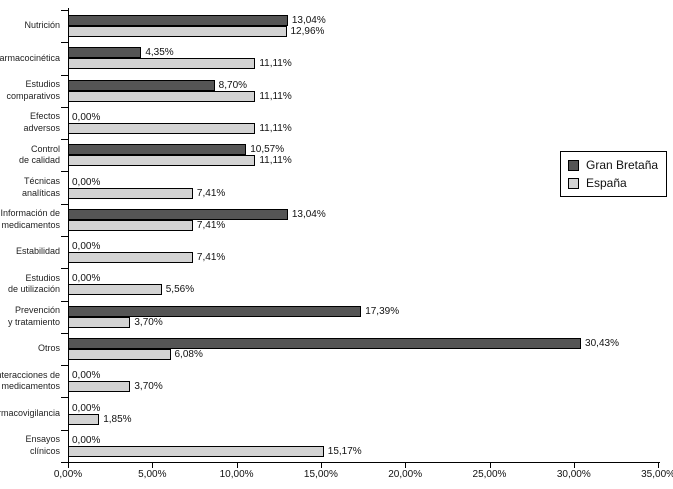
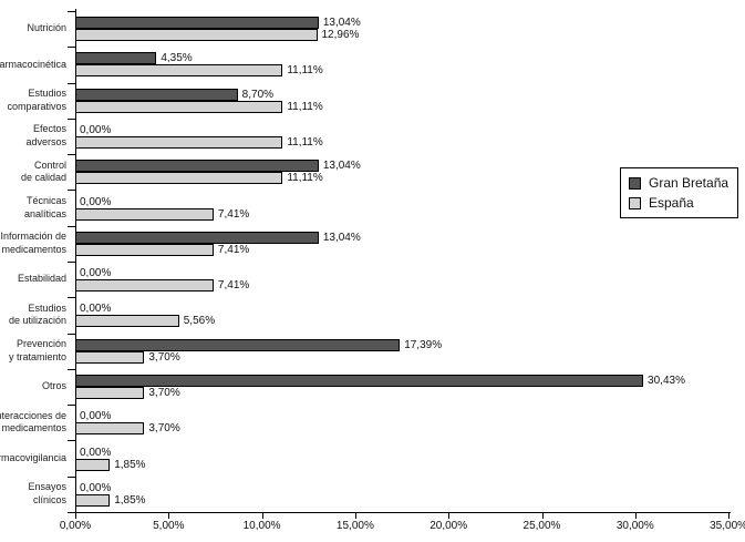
Gran Bretaña/Control de calidad: 10,57% -> 13,04%
España/Otros: 6,08% -> 3,70%
España/Ensayos clínicos: 15,17% -> 1,85%
